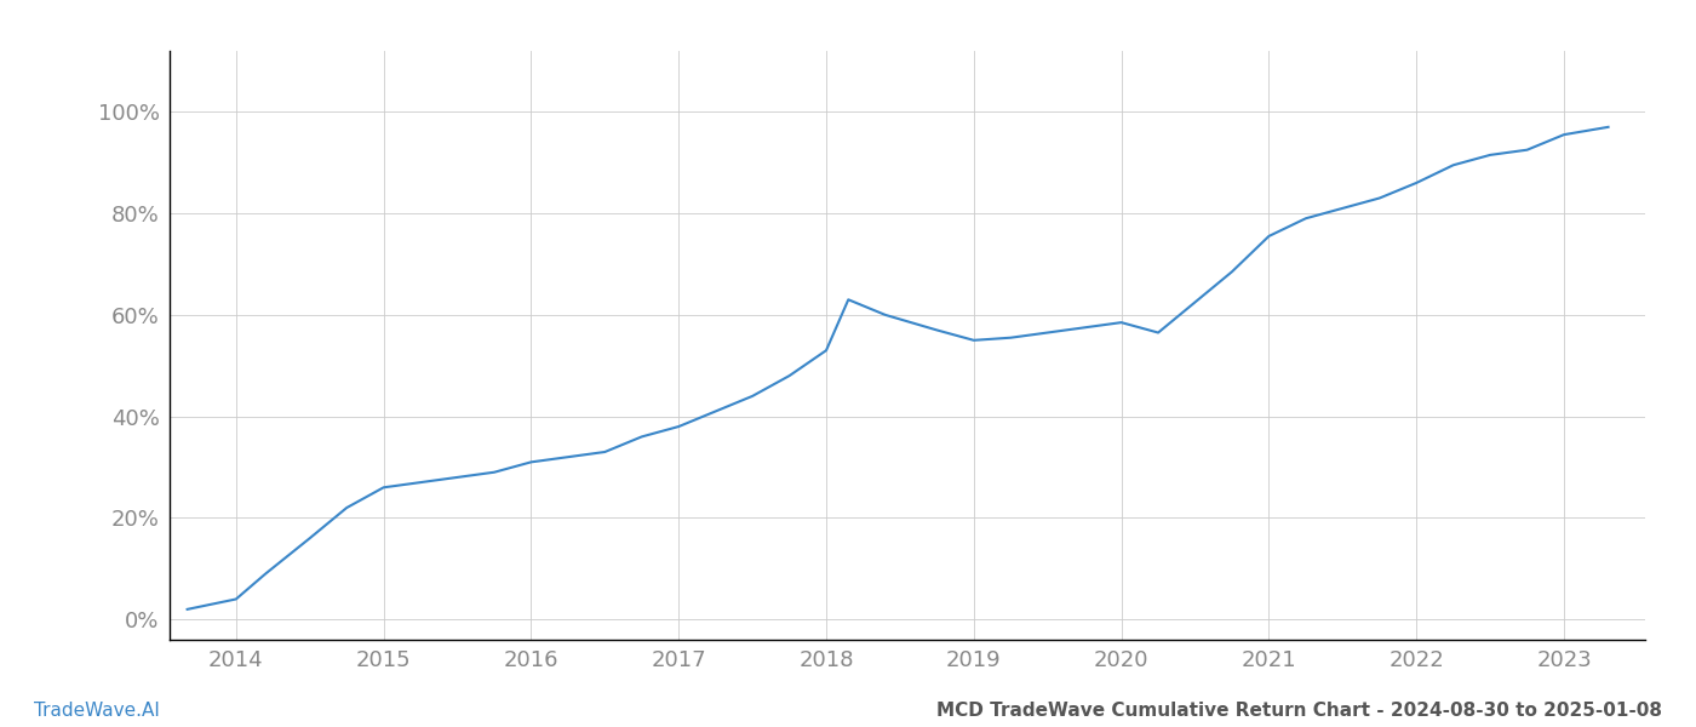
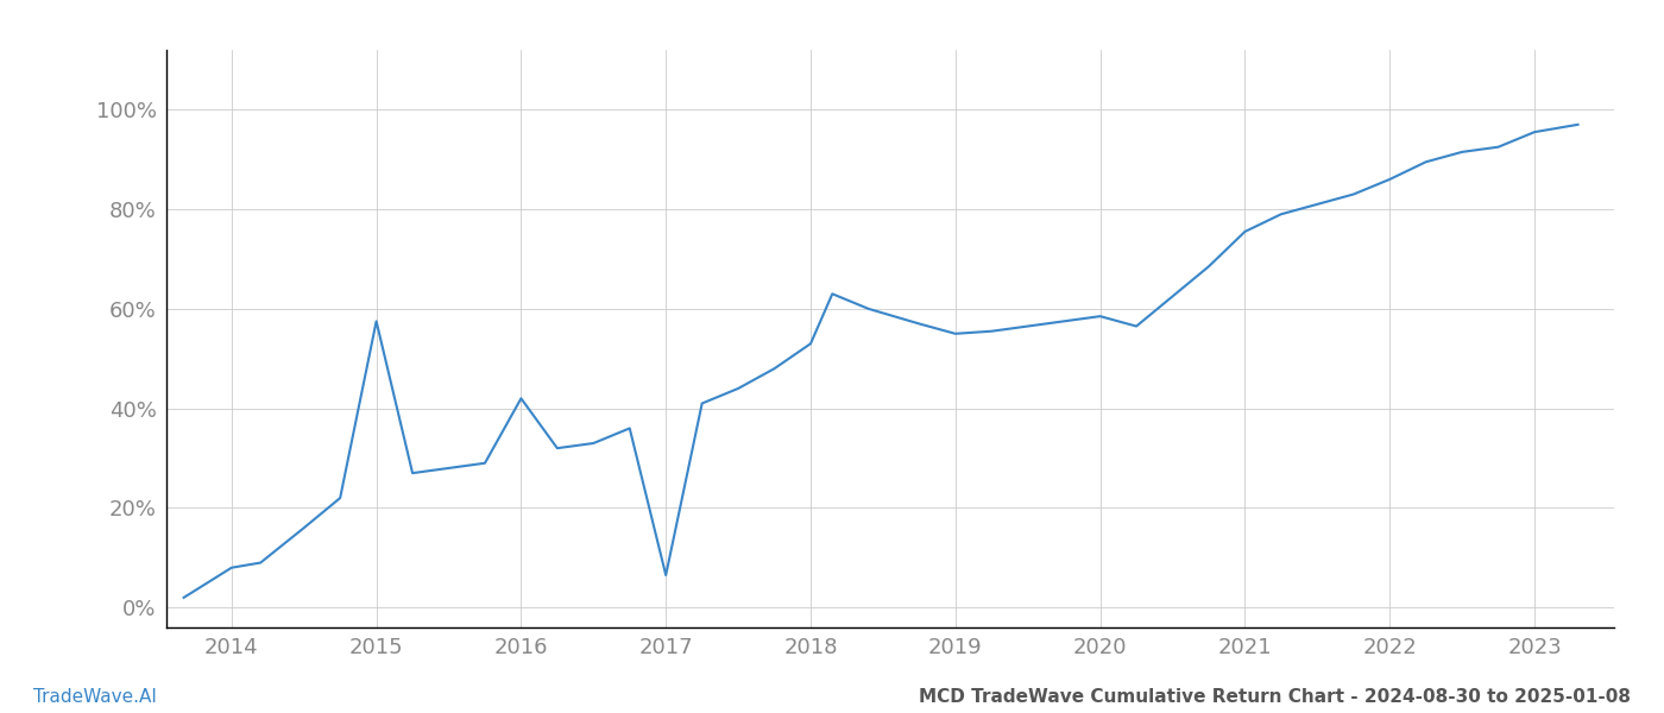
2014: 4.0% -> 8.0%
2015: 26.0% -> 57.5%
2016: 31.0% -> 42.0%
2017: 38.0% -> 6.5%
